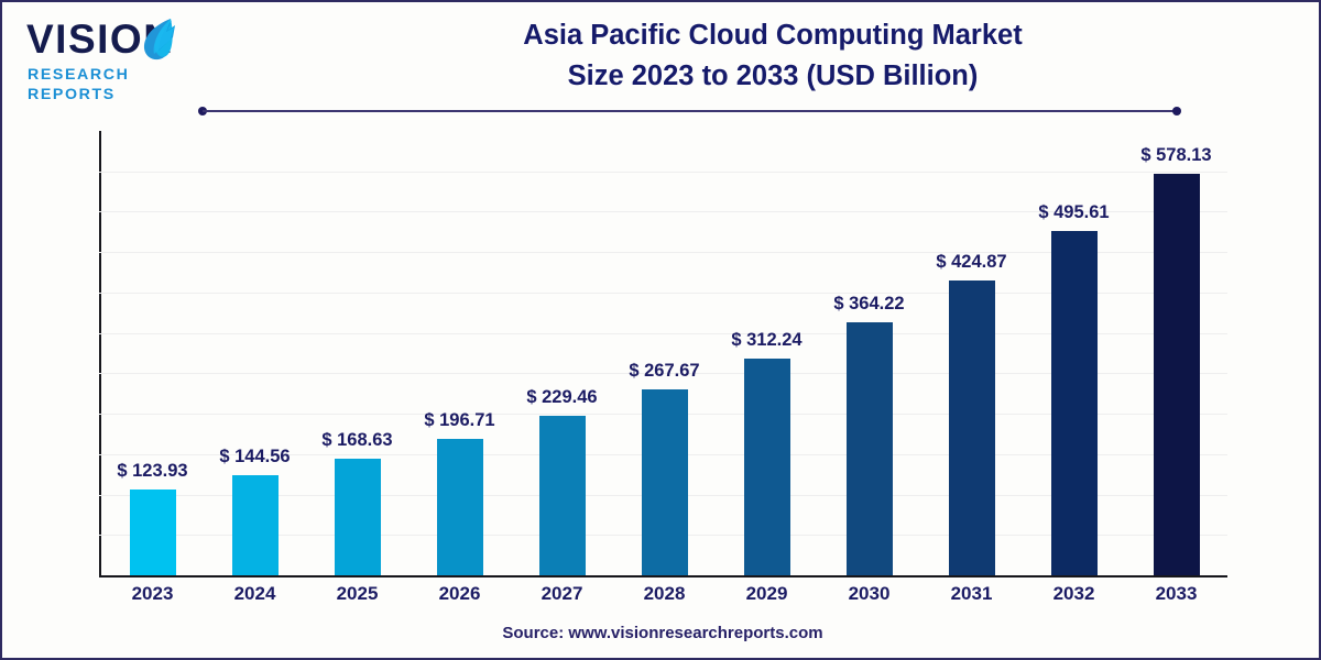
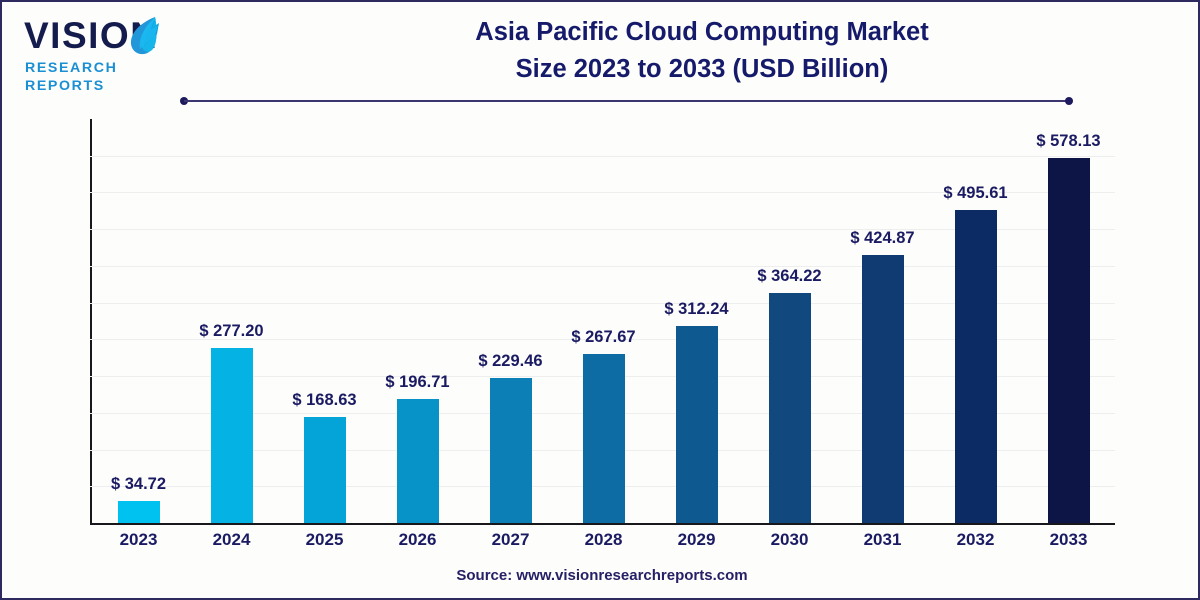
2023: 123.93 -> 34.72
2024: 144.56 -> 277.20
